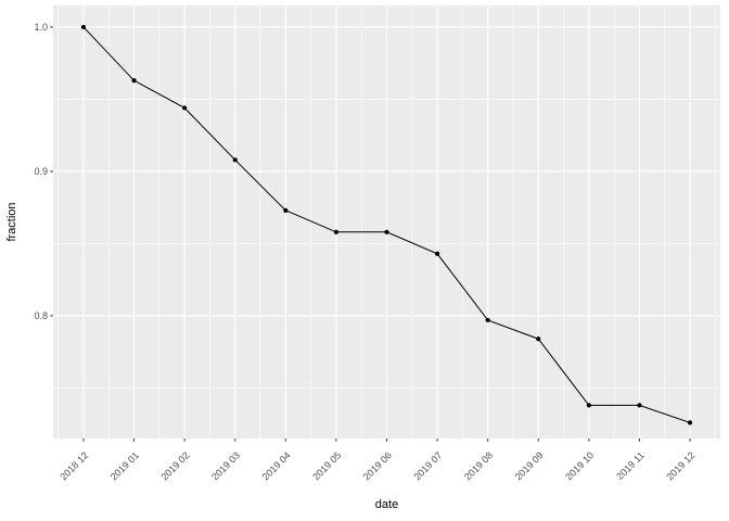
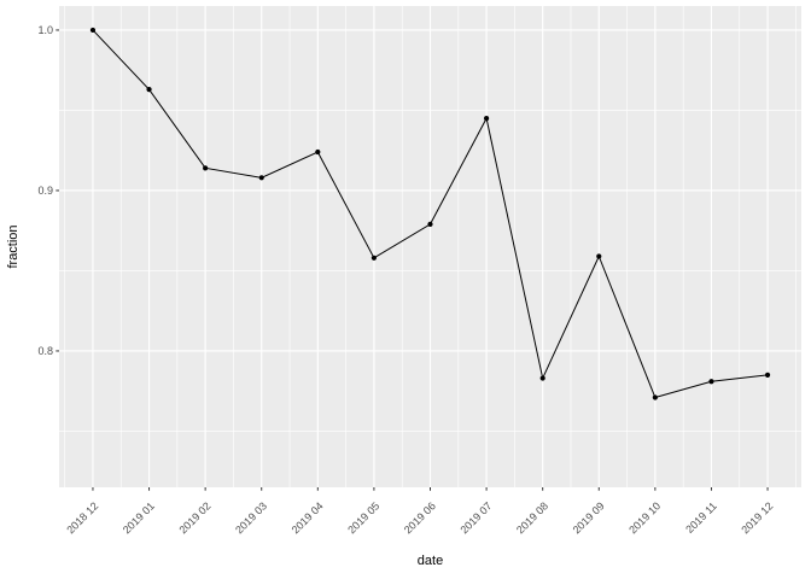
2019 02: 0.944 -> 0.914
2019 04: 0.873 -> 0.924
2019 06: 0.858 -> 0.879
2019 07: 0.843 -> 0.945
2019 08: 0.797 -> 0.783
2019 09: 0.784 -> 0.859
2019 10: 0.738 -> 0.771
2019 11: 0.738 -> 0.781
2019 12: 0.726 -> 0.785
